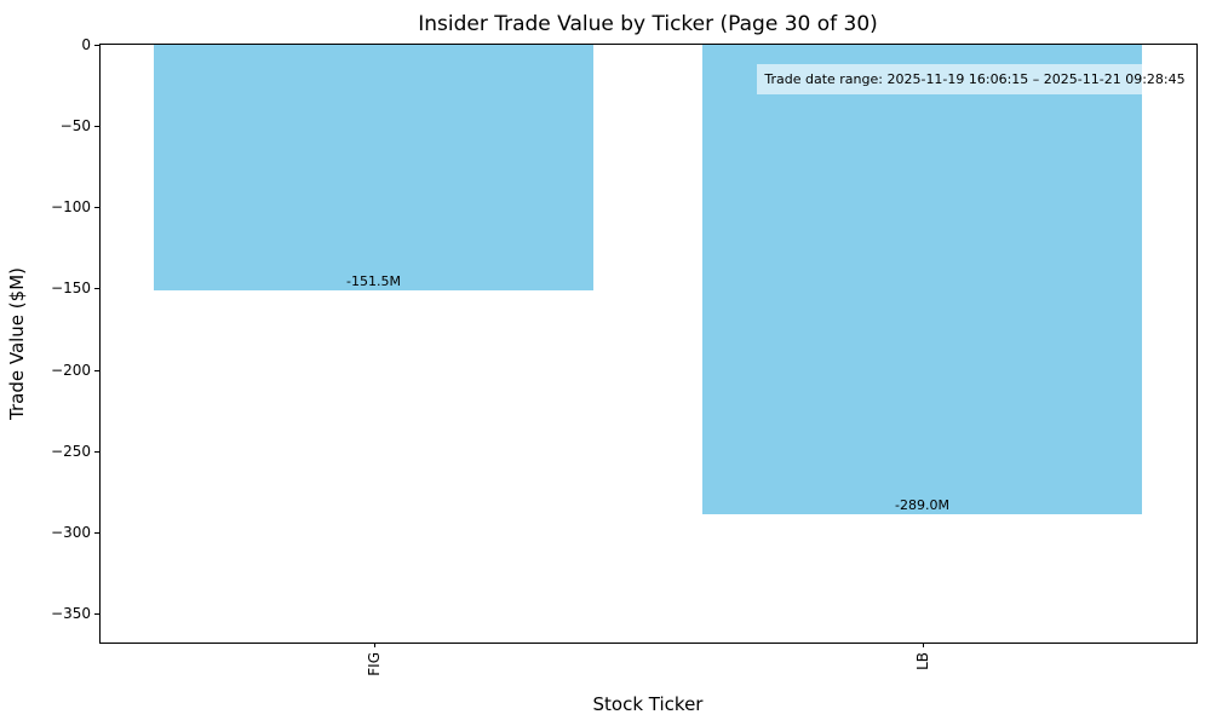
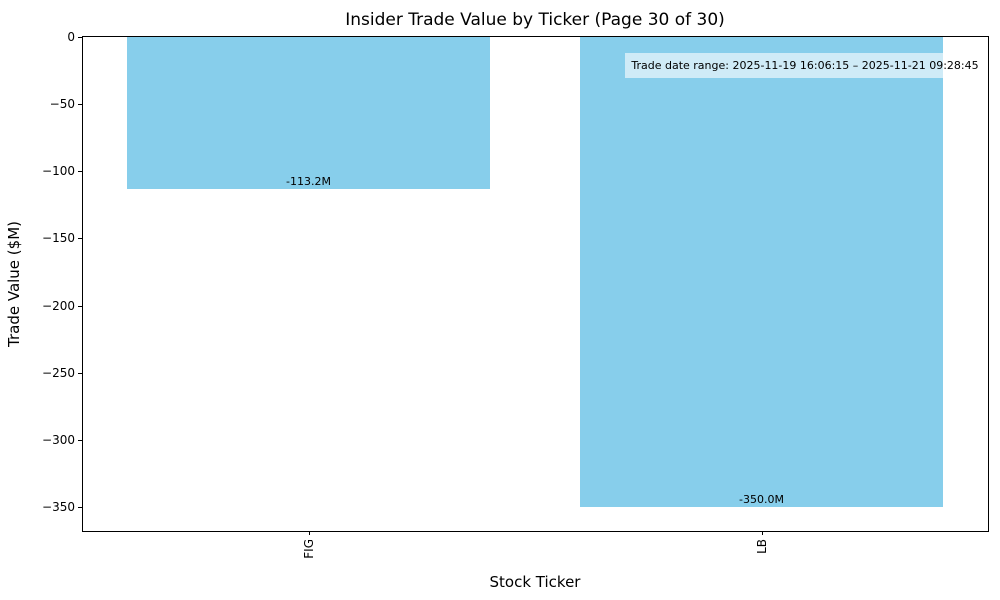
FIG: -151.5M -> -113.2M
LB: -289.0M -> -350.0M
